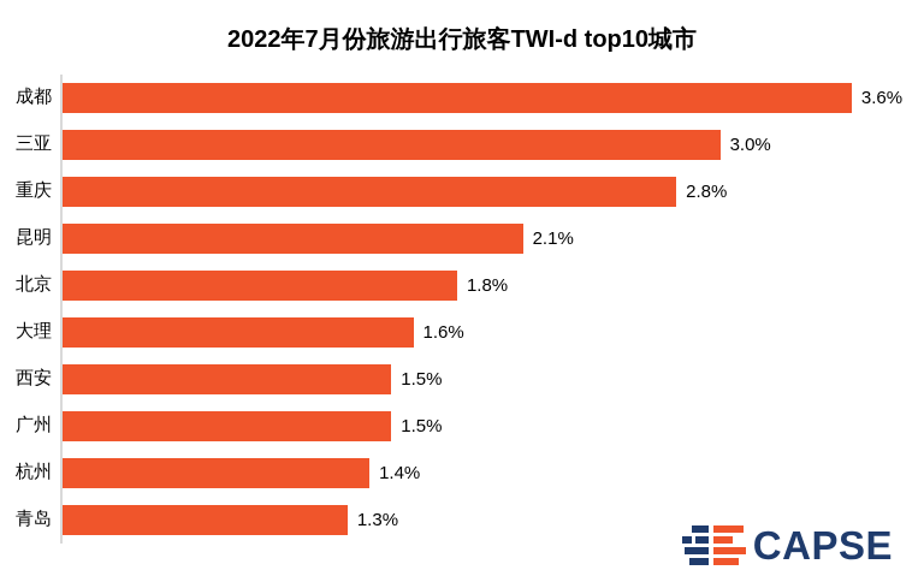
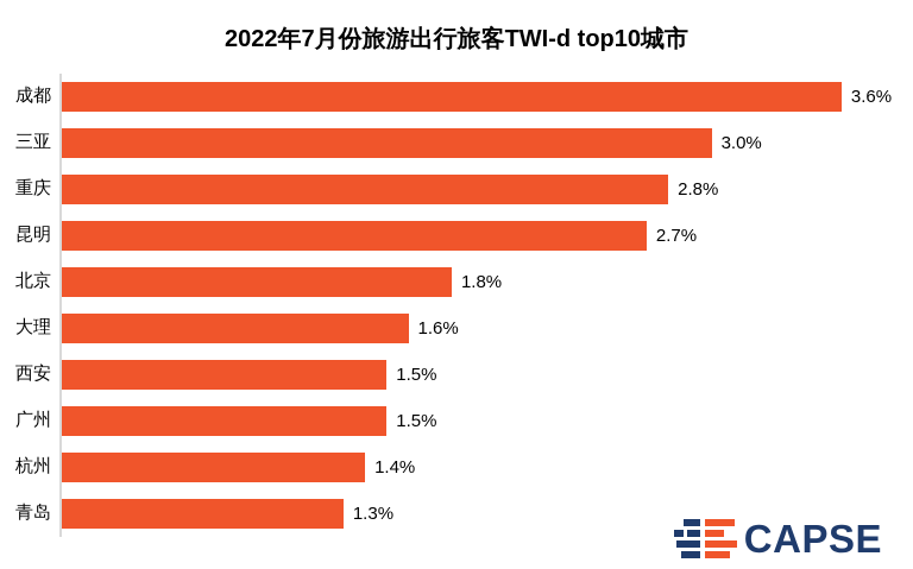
昆明: 2.1% -> 2.7%
